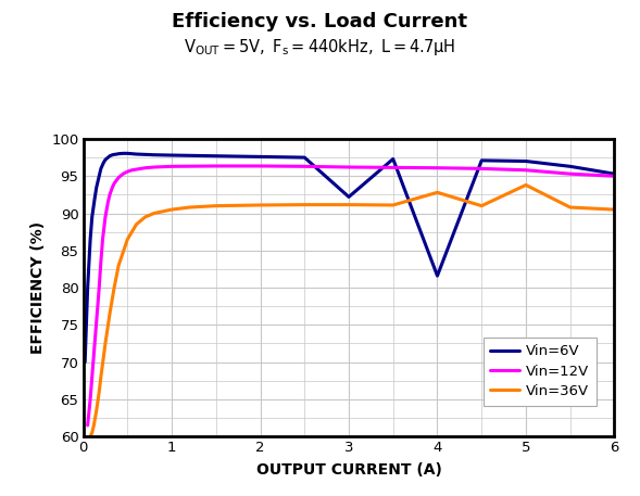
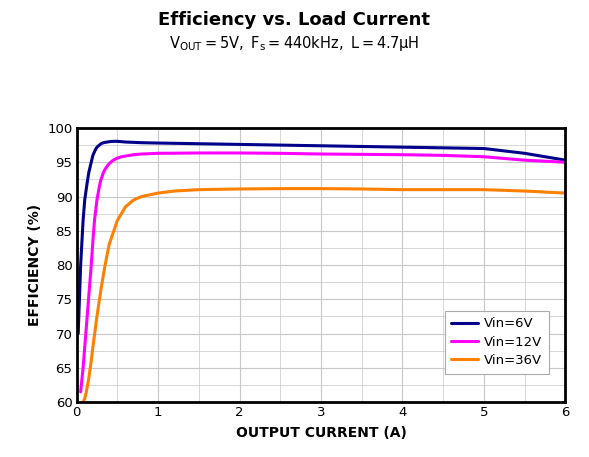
Vin=6V/3: 92.2 -> 97.4
Vin=6V/4: 81.6 -> 97.2
Vin=36V/4: 92.8 -> 91.0
Vin=36V/5: 93.8 -> 91.0
